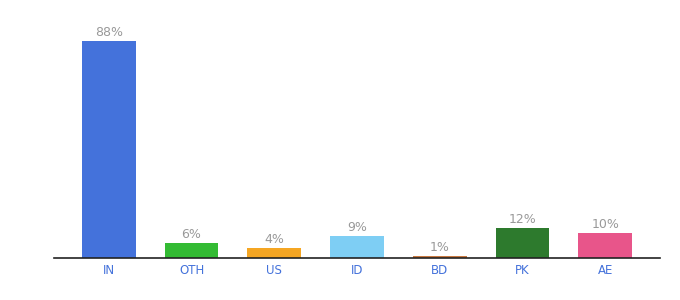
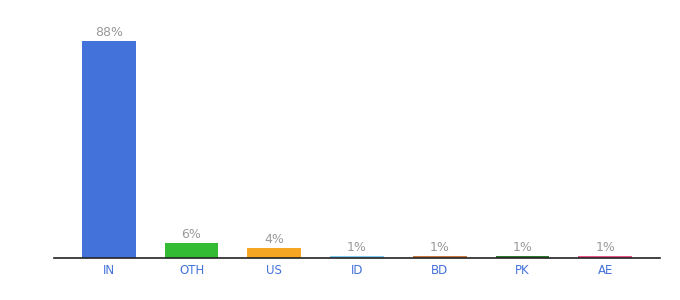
ID: 9% -> 1%
PK: 12% -> 1%
AE: 10% -> 1%
